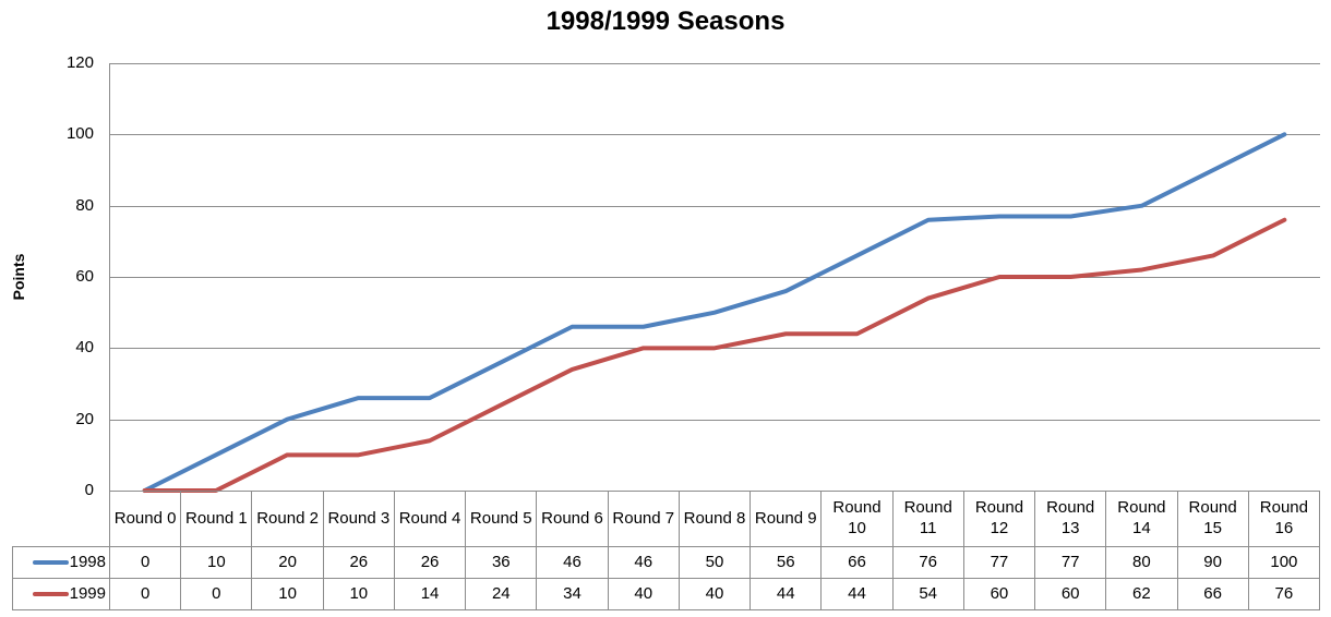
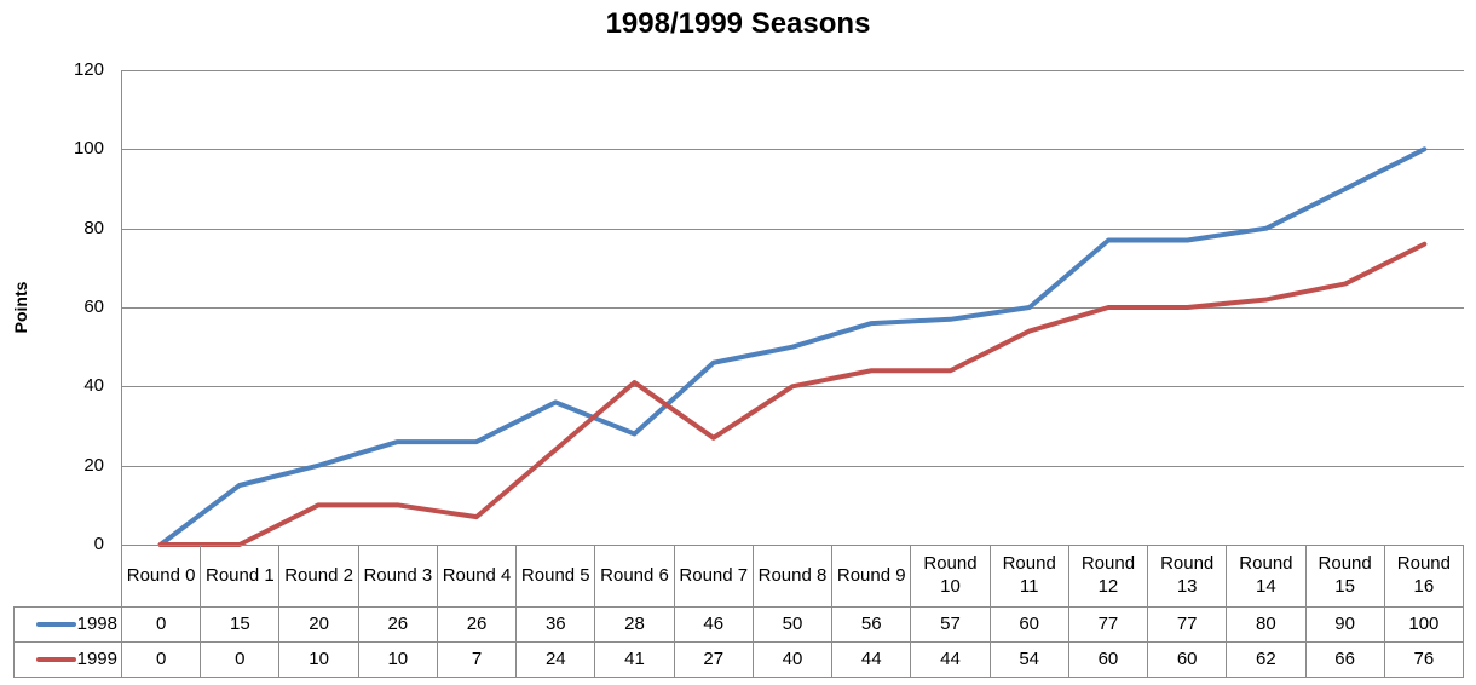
1998/Round 1: 10 -> 15
1999/Round 4: 14 -> 7
1998/Round 6: 46 -> 28
1999/Round 6: 34 -> 41
1999/Round 7: 40 -> 27
1998/Round 10: 66 -> 57
1998/Round 11: 76 -> 60
